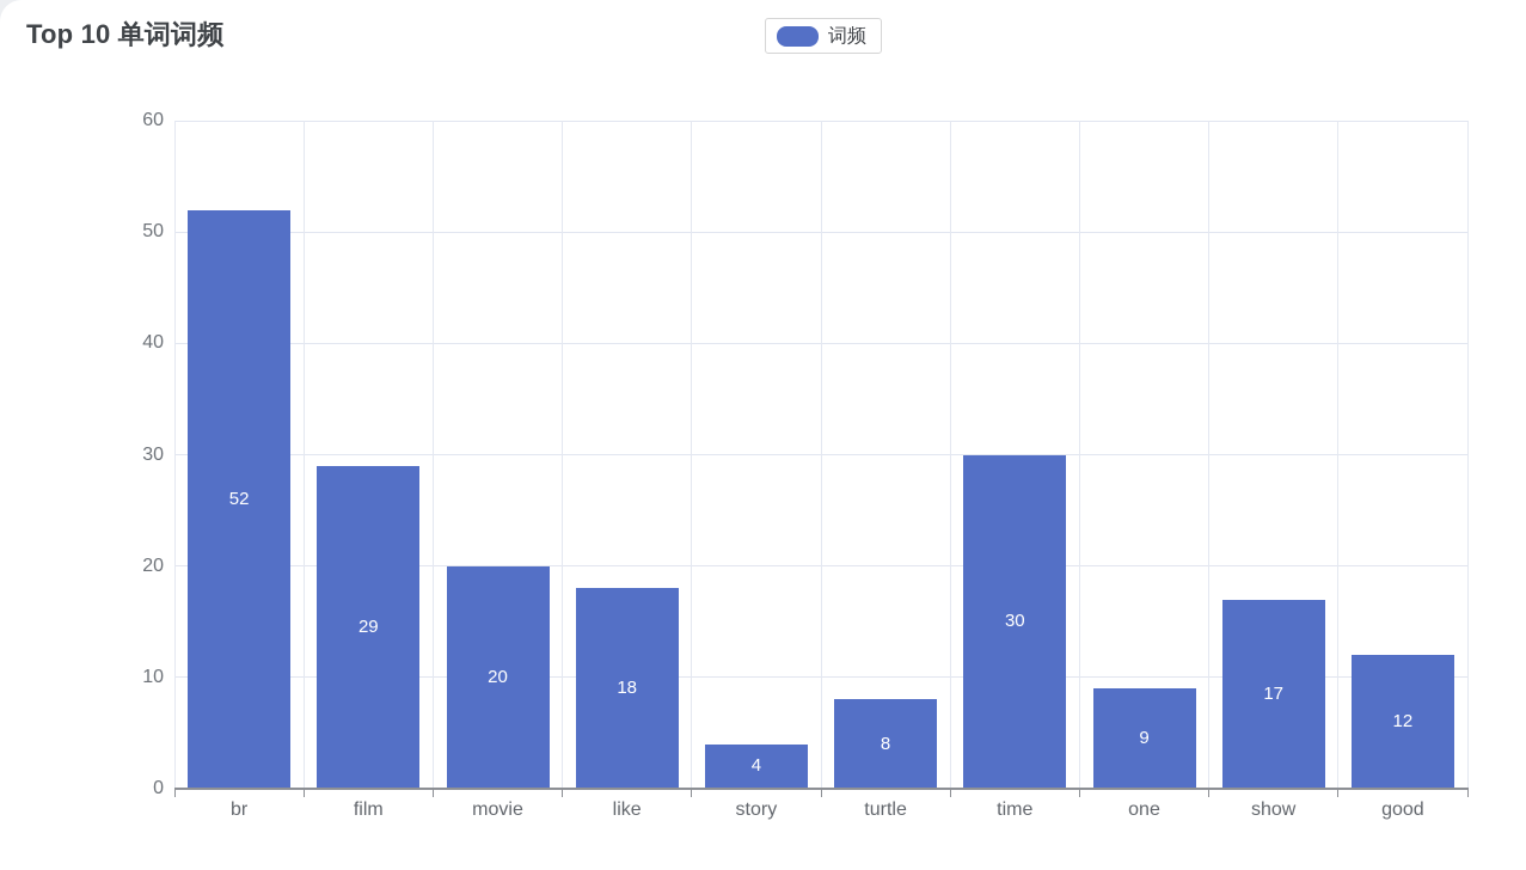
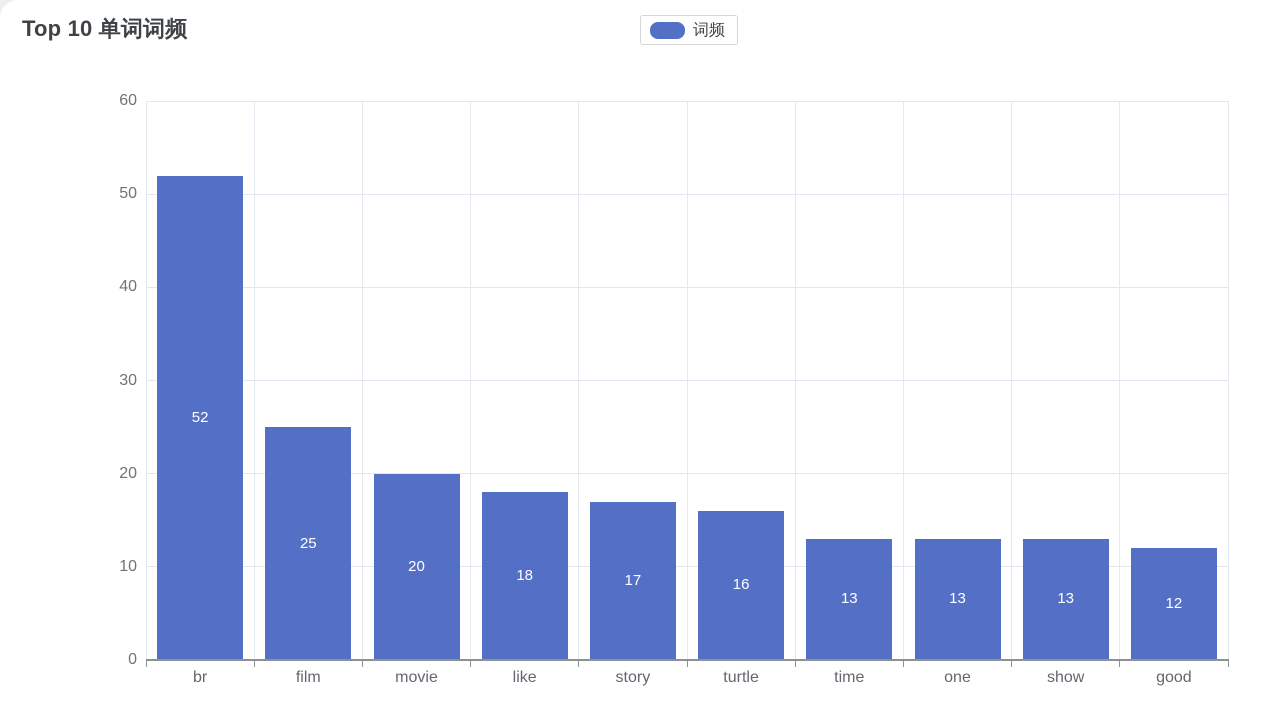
film: 29 -> 25
story: 4 -> 17
turtle: 8 -> 16
time: 30 -> 13
one: 9 -> 13
show: 17 -> 13
